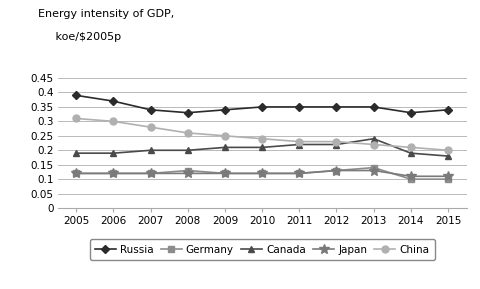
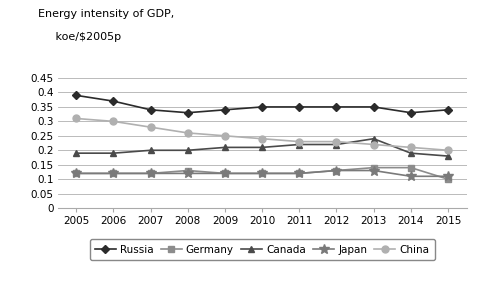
Germany/2014: 0.10 -> 0.14
